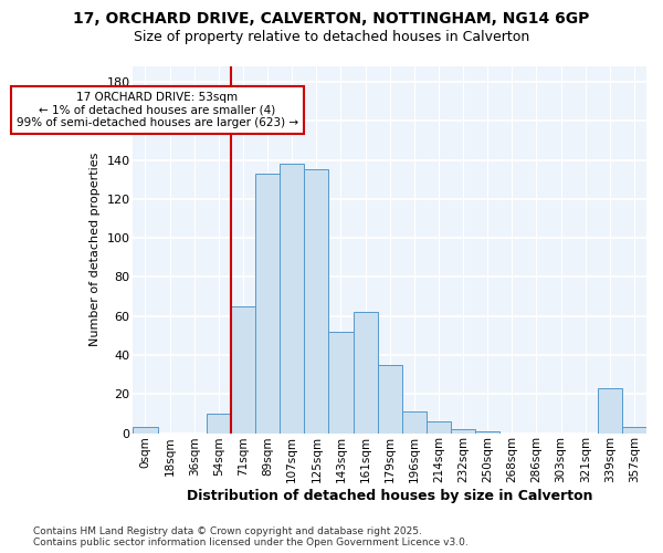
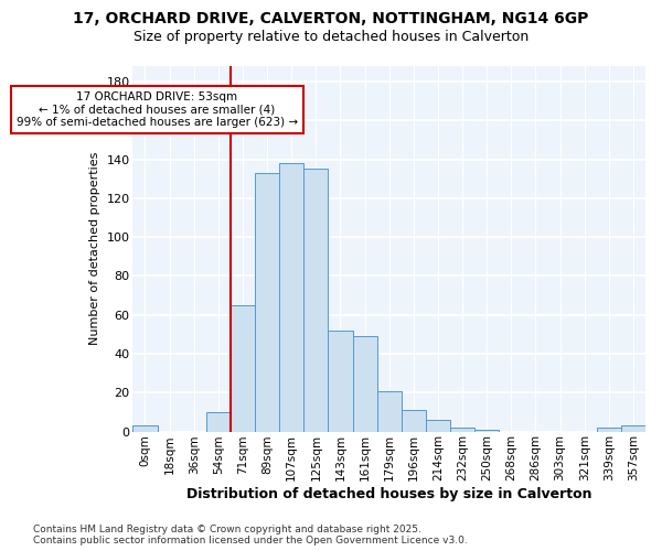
161sqm: 62 -> 49
179sqm: 35 -> 21
339sqm: 23 -> 2
